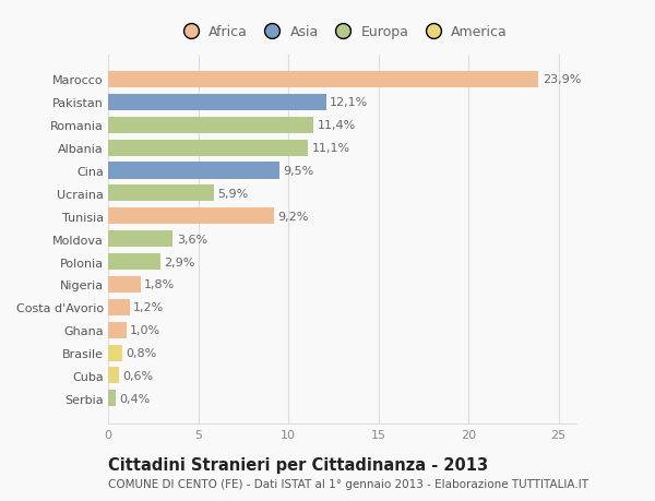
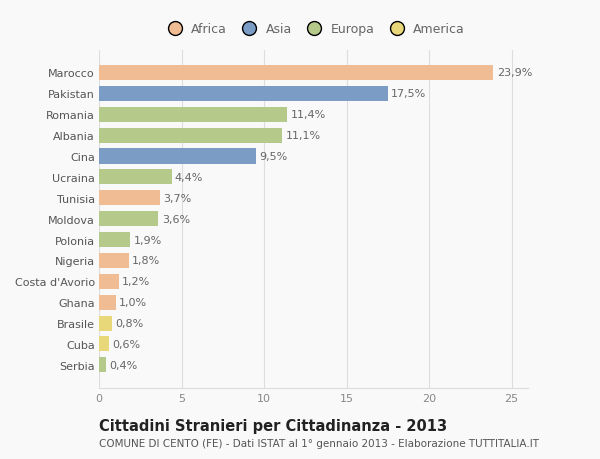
Pakistan: 12,1% -> 17,5%
Ucraina: 5,9% -> 4,4%
Tunisia: 9,2% -> 3,7%
Polonia: 2,9% -> 1,9%
